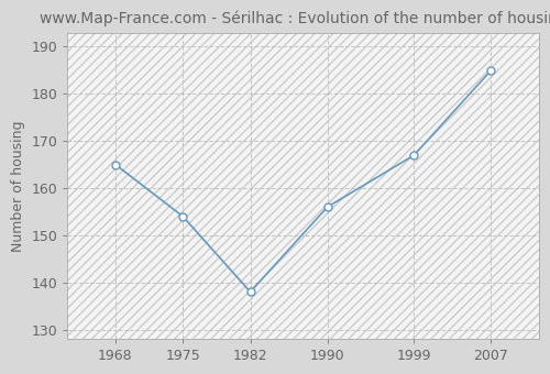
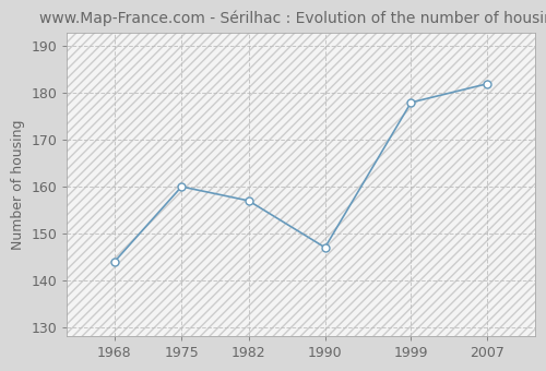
1968: 165 -> 144
1975: 154 -> 160
1982: 138 -> 157
1990: 156 -> 147
1999: 167 -> 178
2007: 185 -> 182
